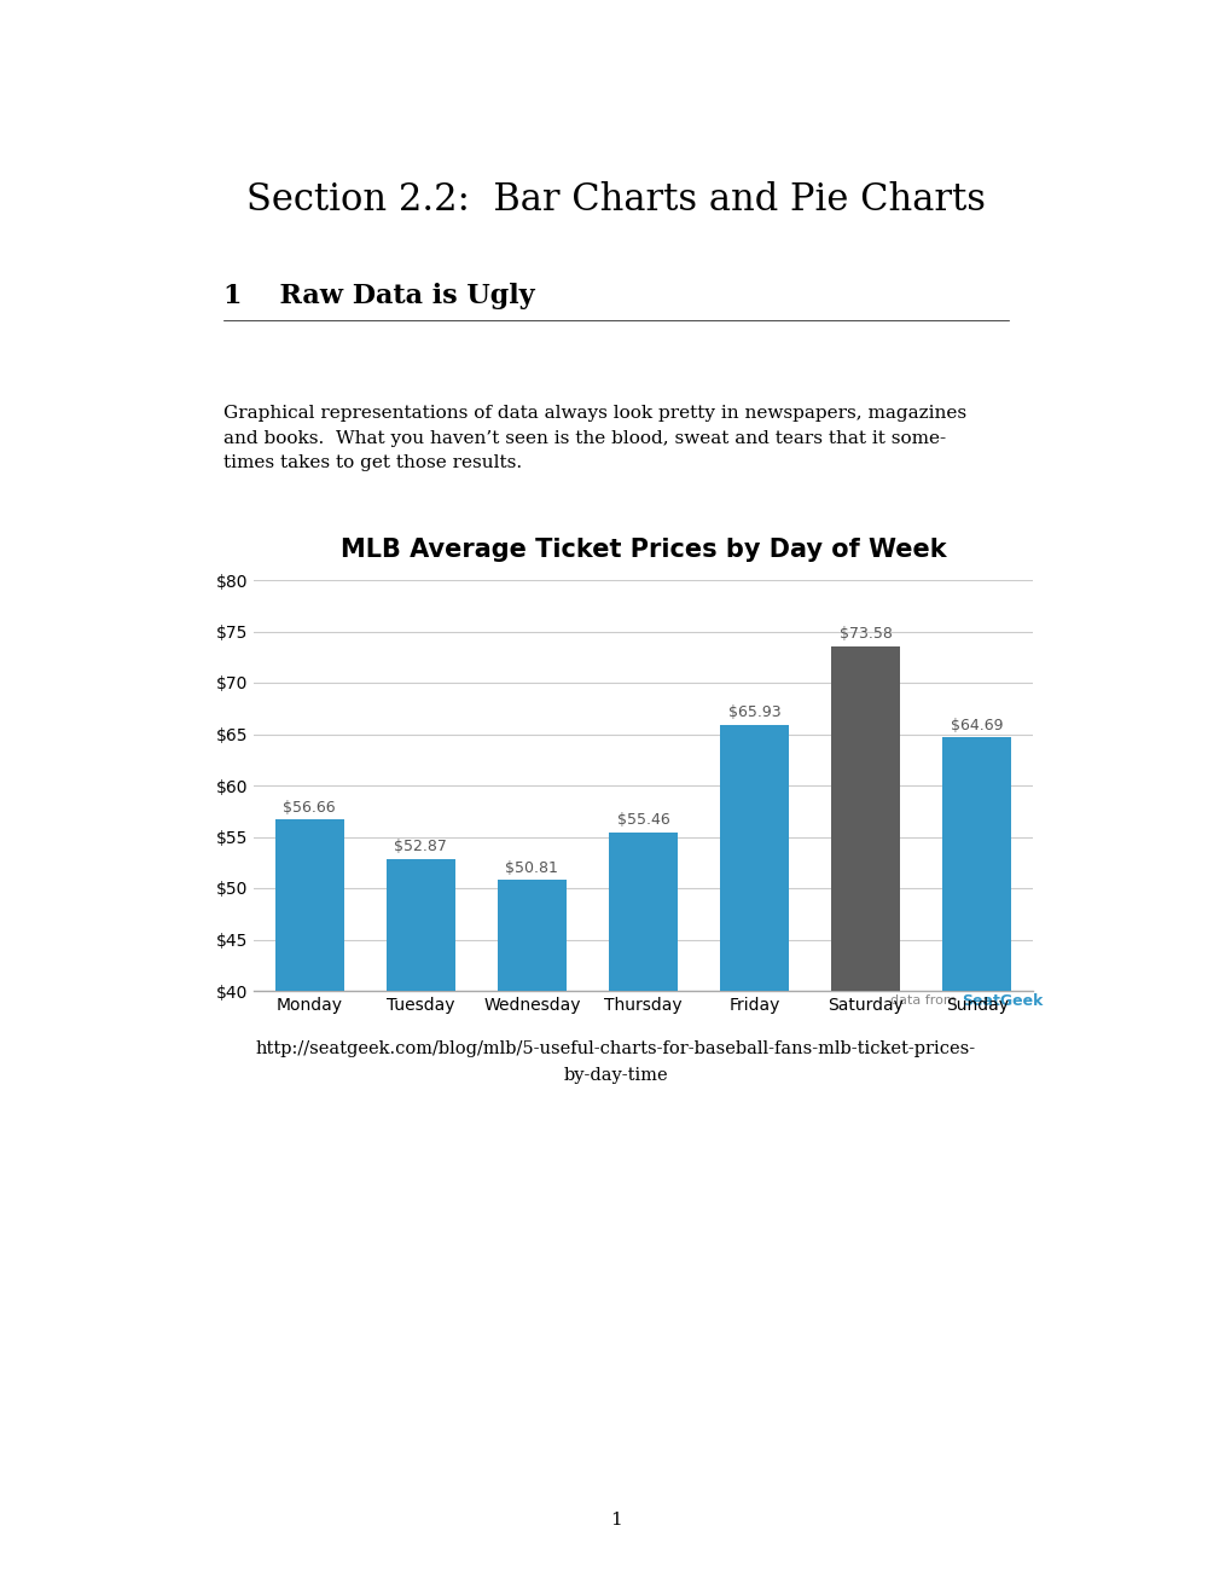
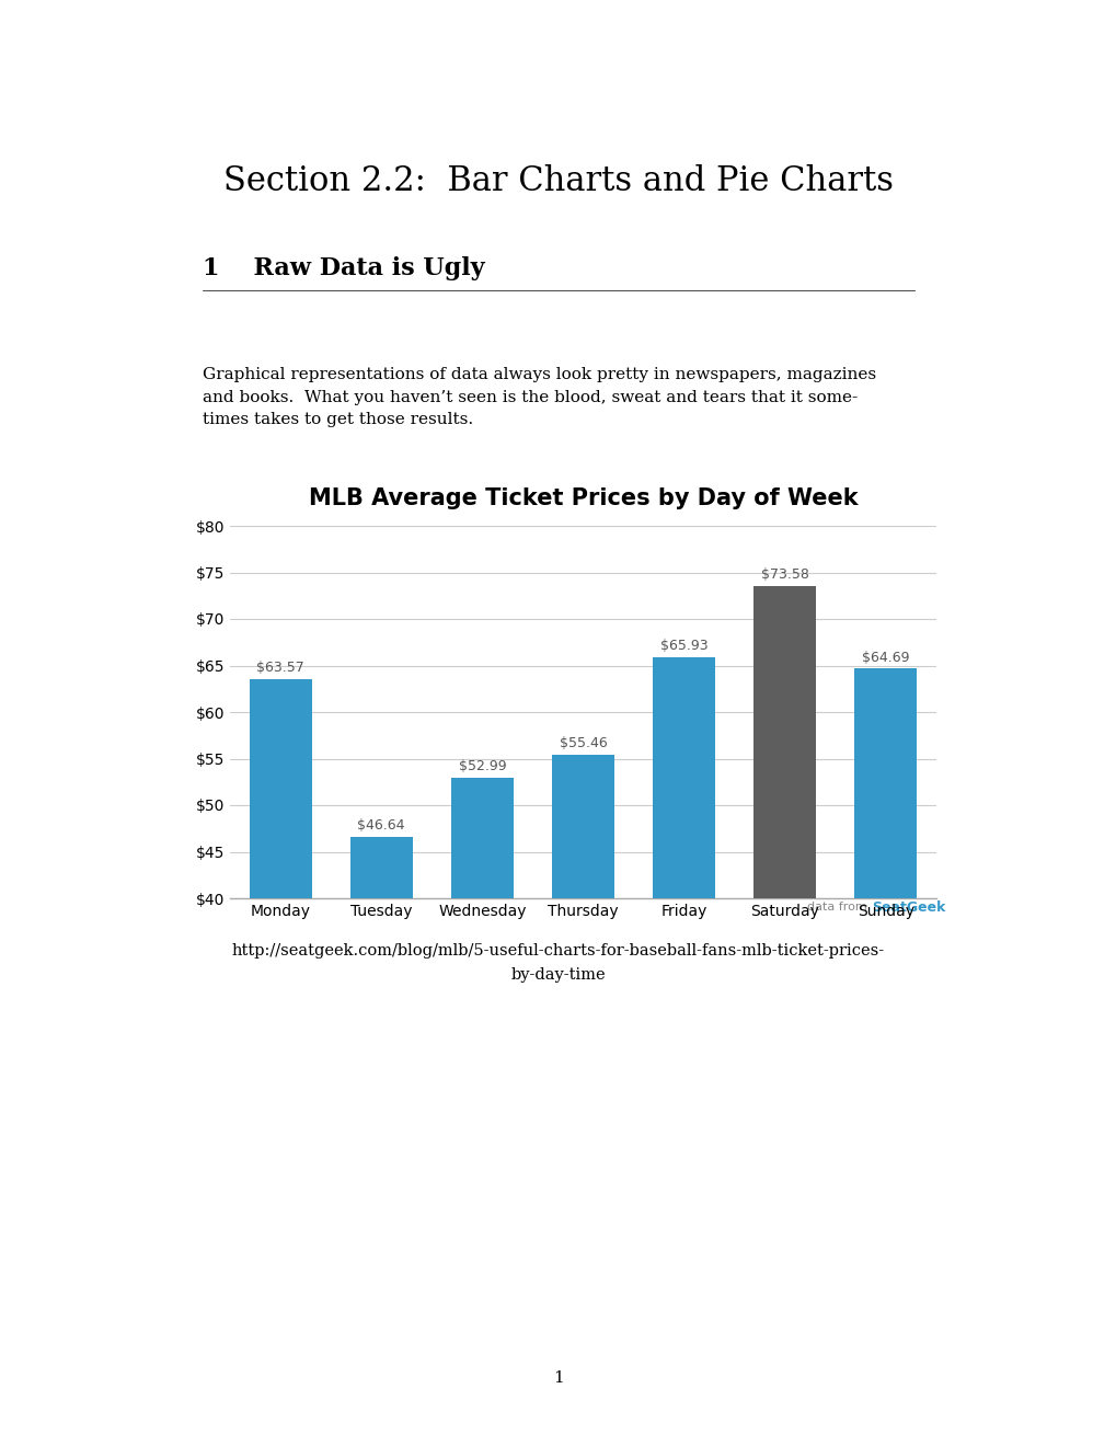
Monday: $56.66 -> $63.57
Tuesday: $52.87 -> $46.64
Wednesday: $50.81 -> $52.99
